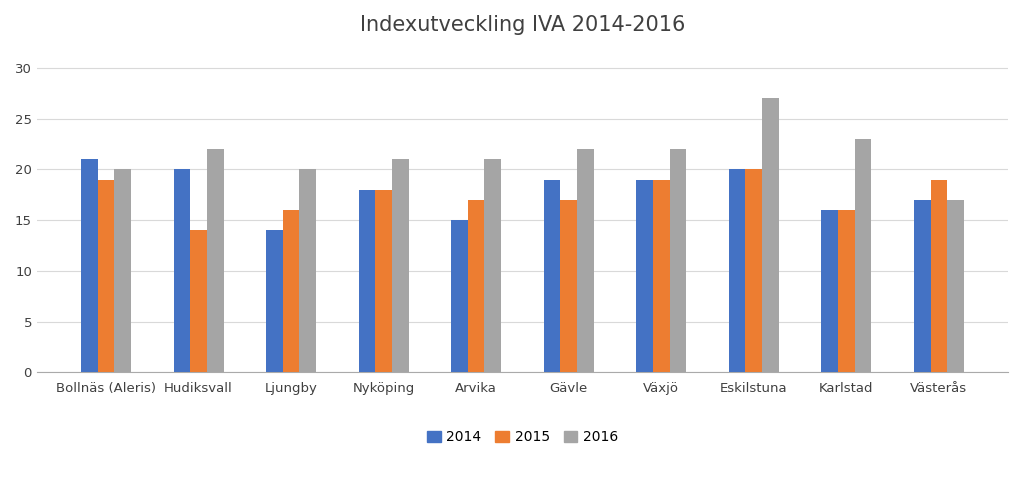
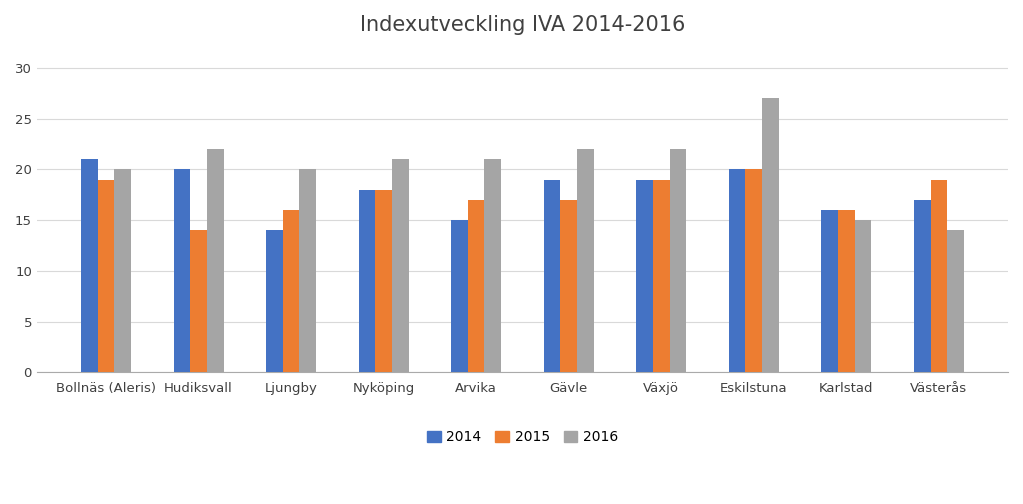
2016/Karlstad: 23 -> 15
2016/Västerås: 17 -> 14
